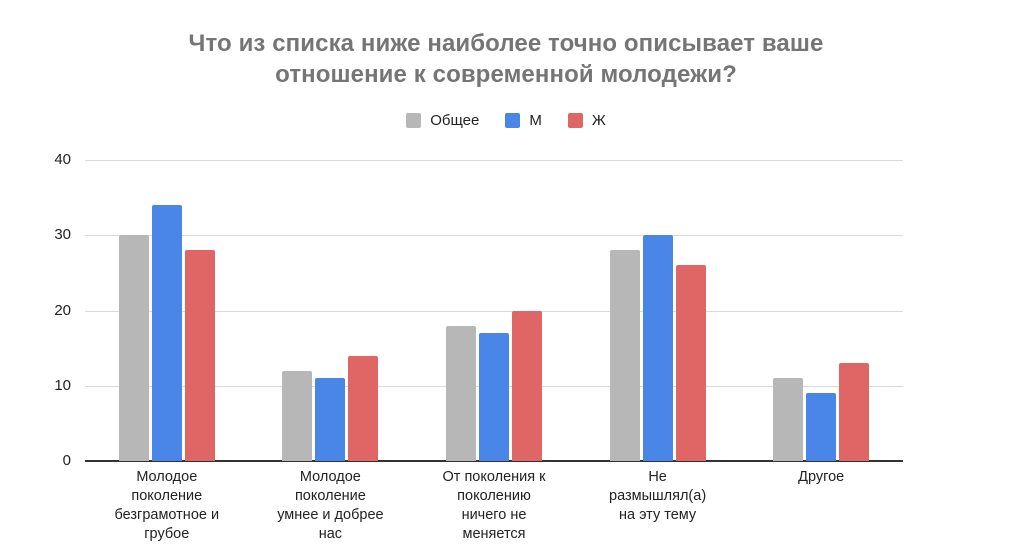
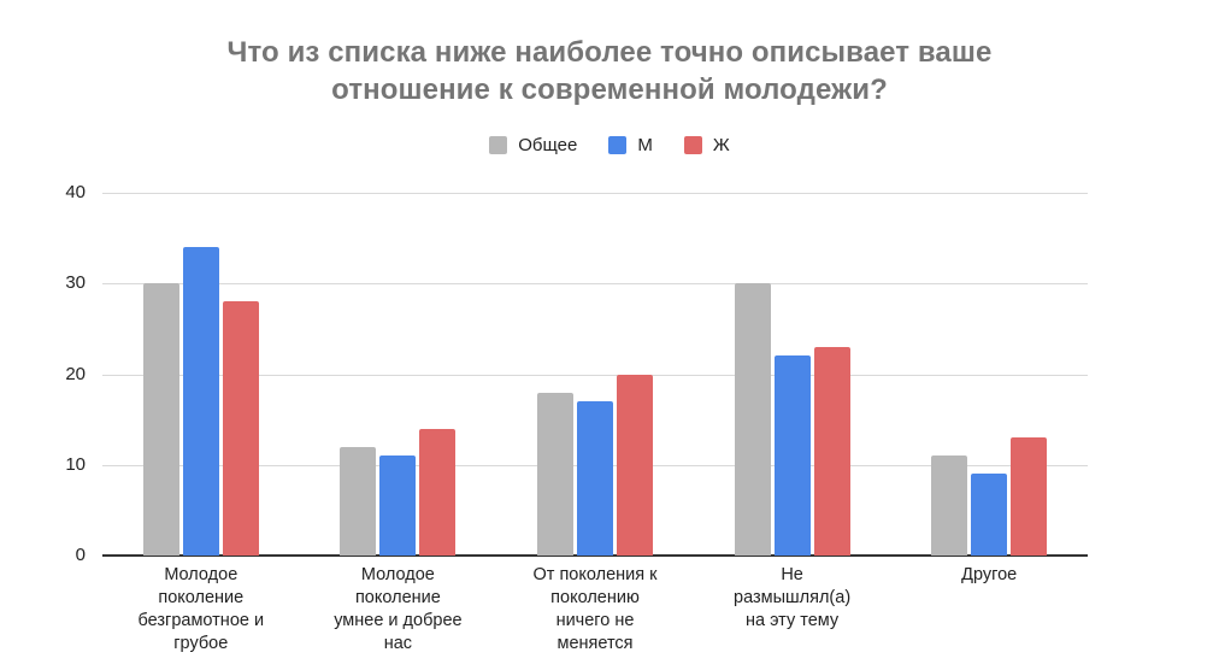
Общее/Не размышлял(а) на эту тему: 28 -> 30
М/Не размышлял(а) на эту тему: 30 -> 22
Ж/Не размышлял(а) на эту тему: 26 -> 23
